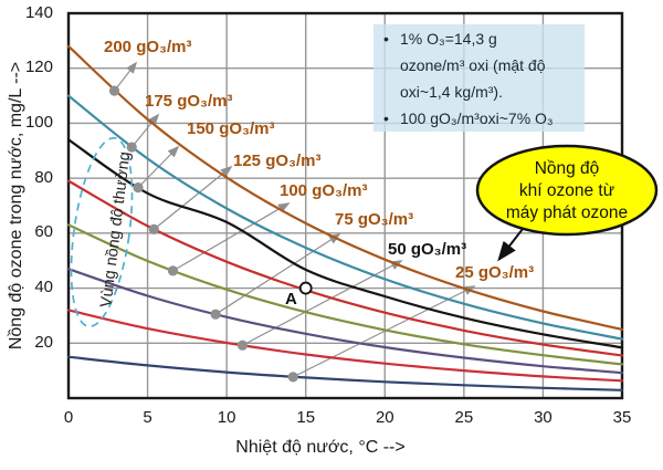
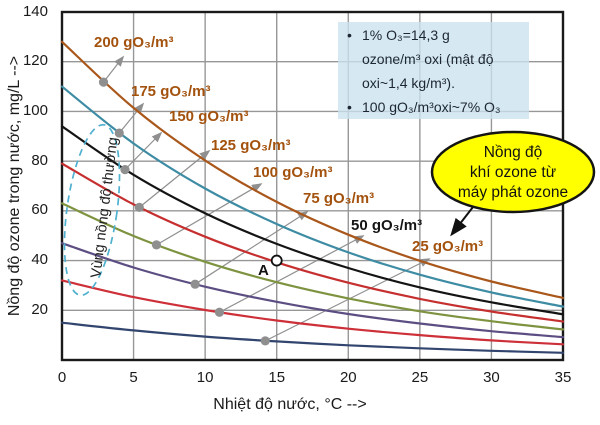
150 gO₃/m³/10: 64 -> 59
